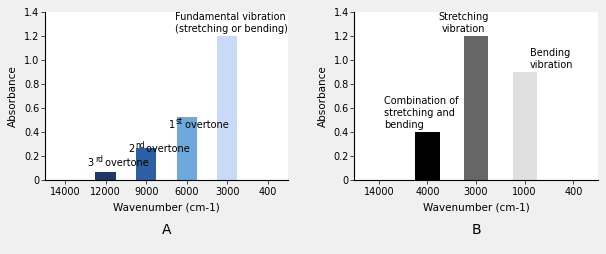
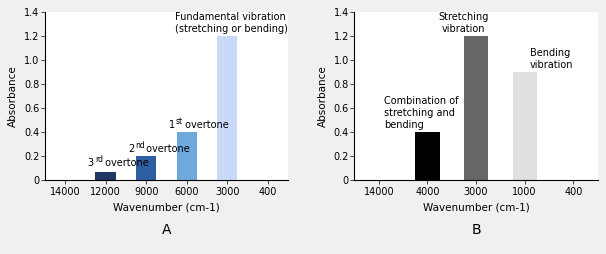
9000: 0.27 -> 0.20
6000: 0.53 -> 0.40
